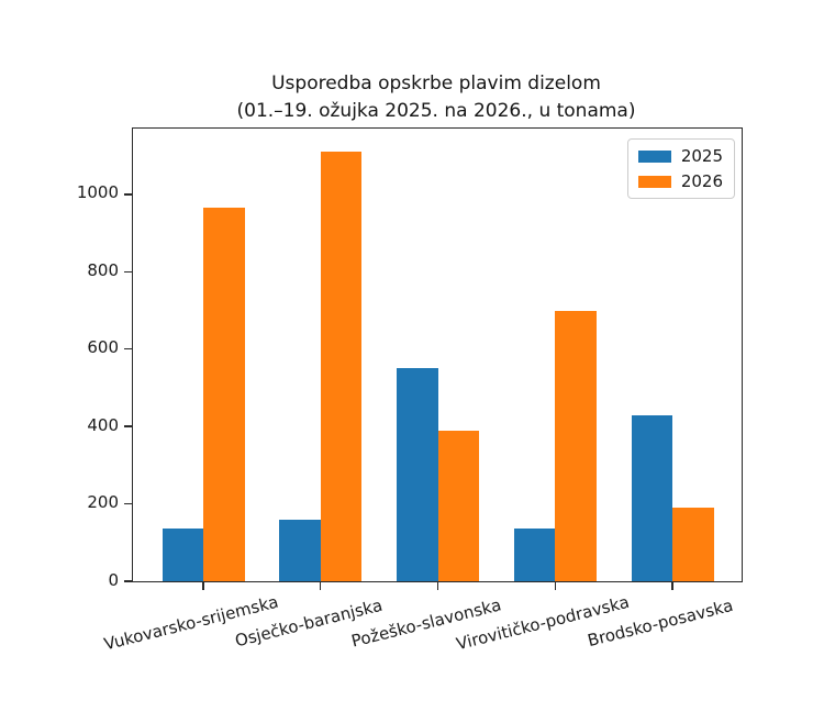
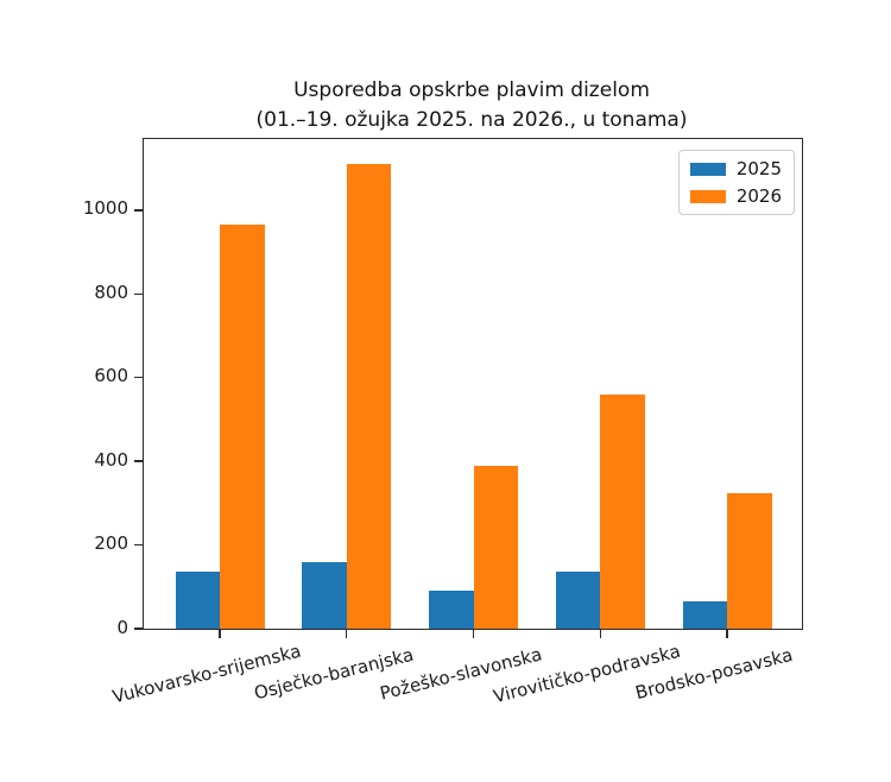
2025/Požeško-slavonska: 550 -> 90
2026/Virovitičko-podravska: 700 -> 560
2025/Brodsko-posavska: 430 -> 60
2026/Brodsko-posavska: 190 -> 320
